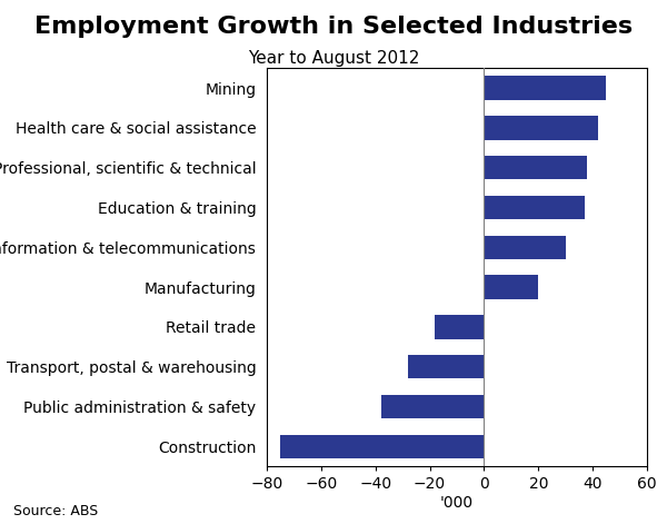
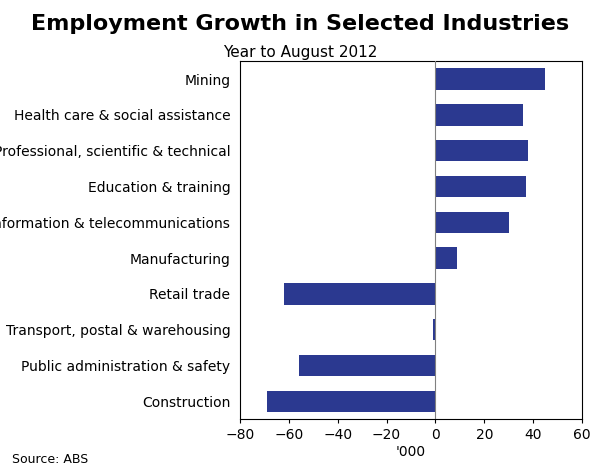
Health care & social assistance: 42 -> 36
Manufacturing: 20 -> 9
Retail trade: -18 -> -62
Transport, postal & warehousing: -28 -> -1
Public administration & safety: -38 -> -56
Construction: -75 -> -69
